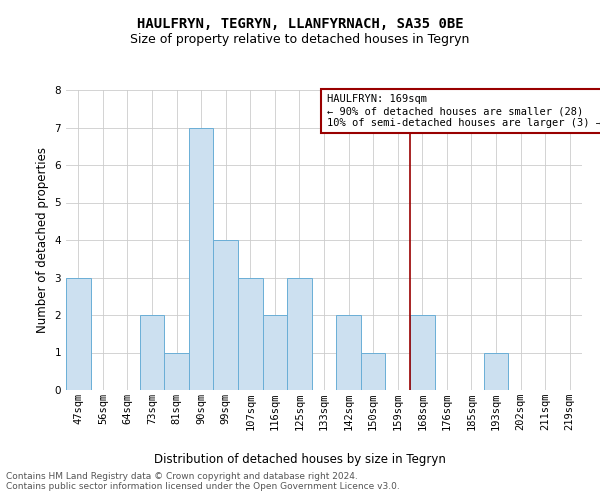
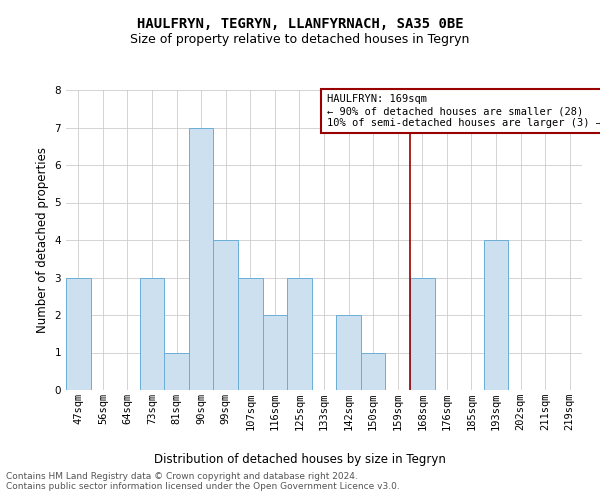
73sqm: 2 -> 3
168sqm: 2 -> 3
193sqm: 1 -> 4
